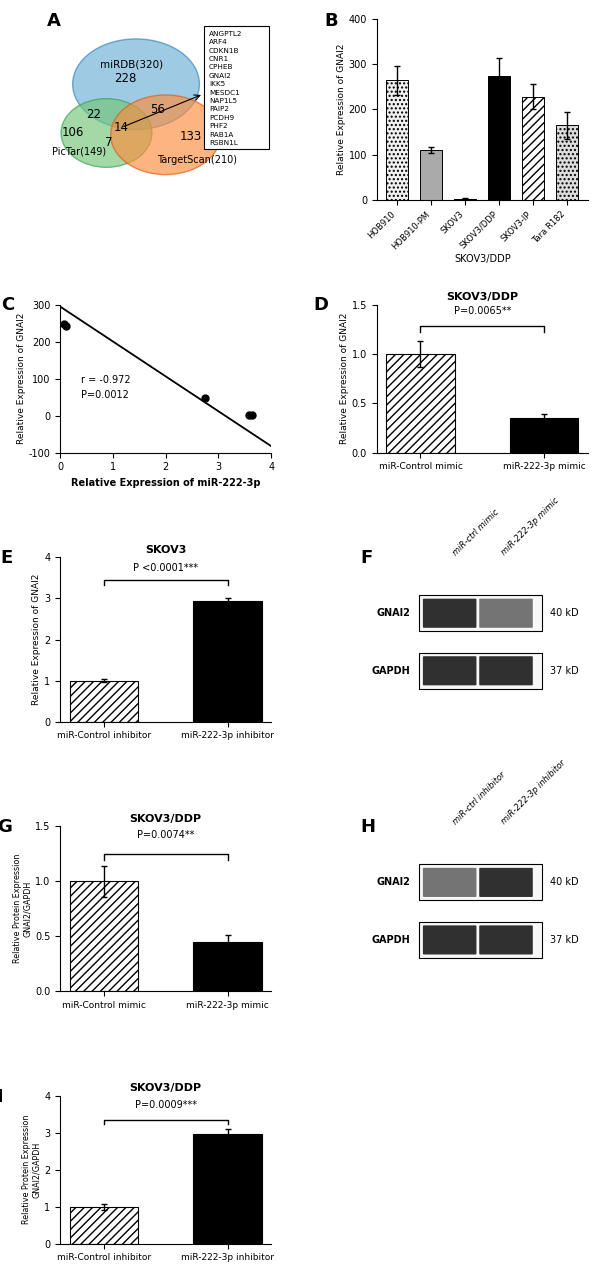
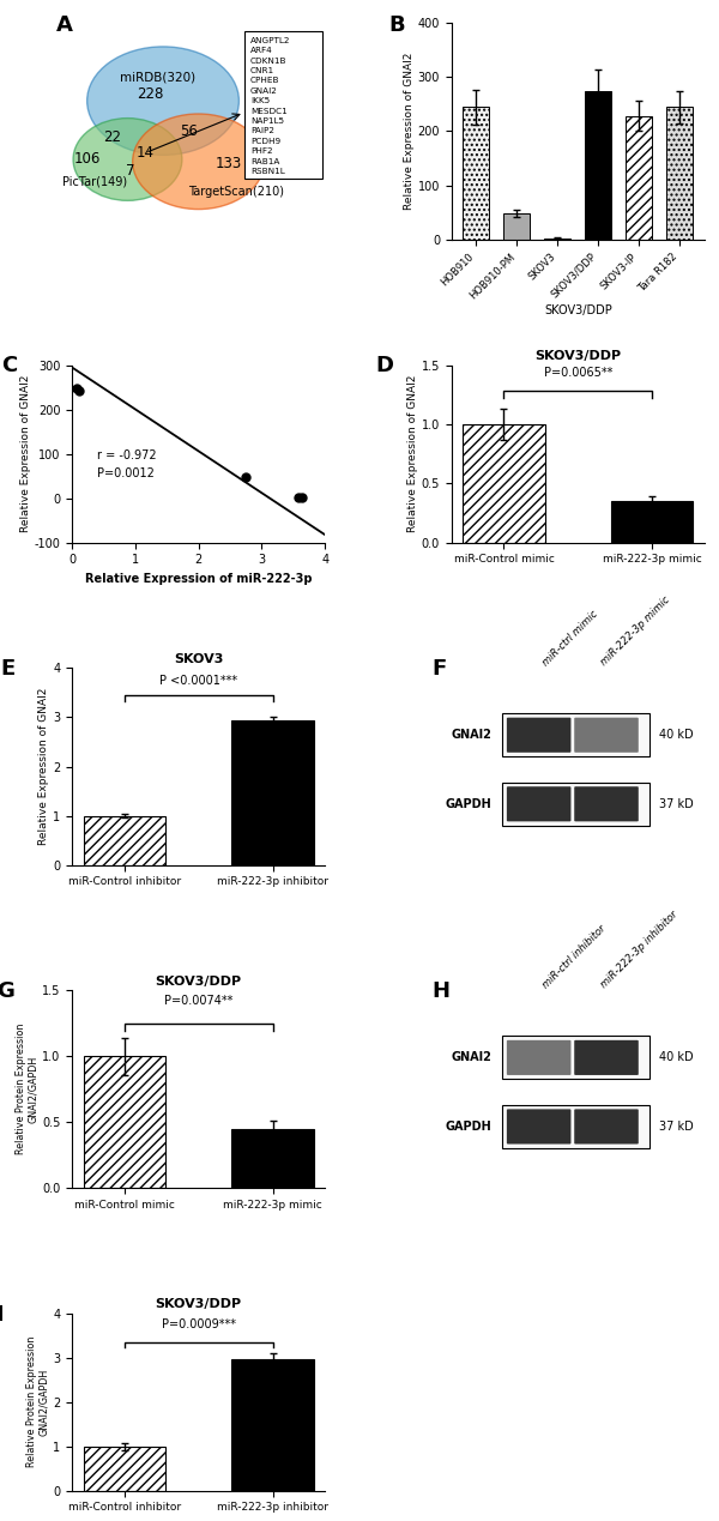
HOB910: 265 -> 245
HOB910-PM: 110 -> 48
Tara R182: 165 -> 245
